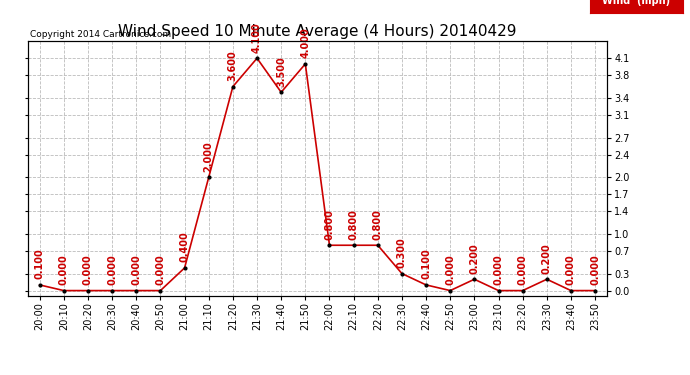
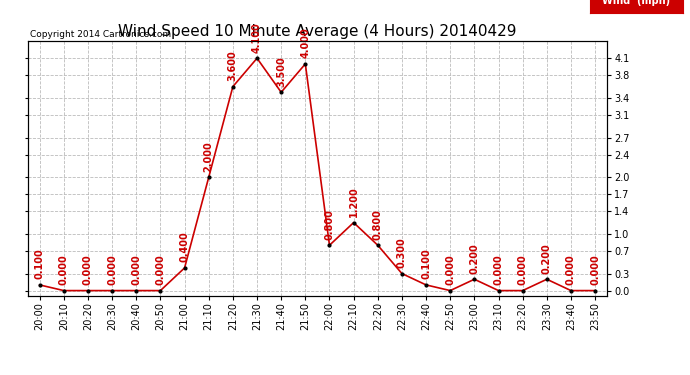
22:10: 0.800 -> 1.200
